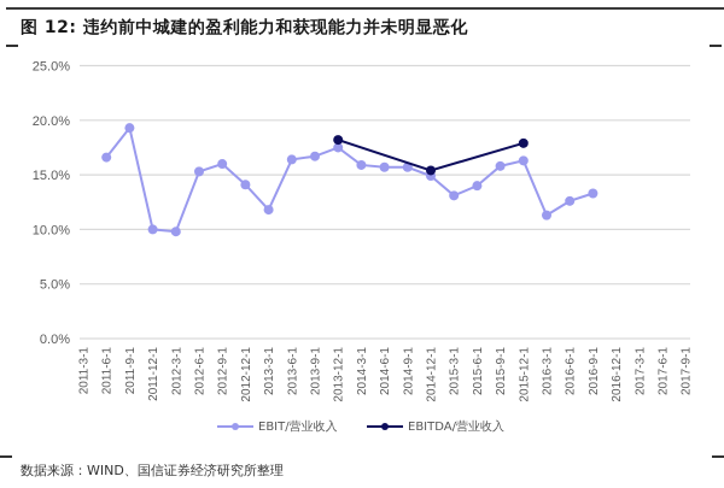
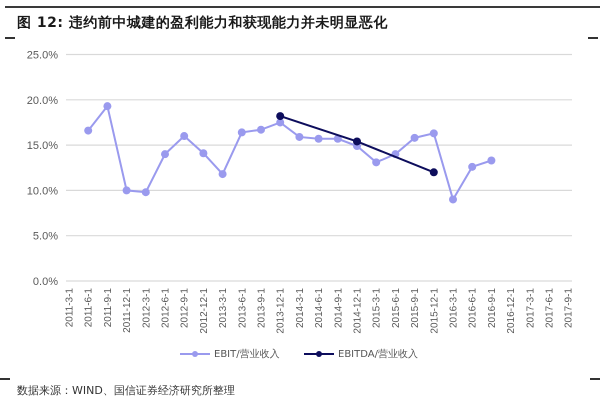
EBIT/营业收入/2012-6-1: 15% -> 14%
EBITDA/营业收入/2015-12-1: 18% -> 12%
EBIT/营业收入/2016-3-1: 11% -> 9%
